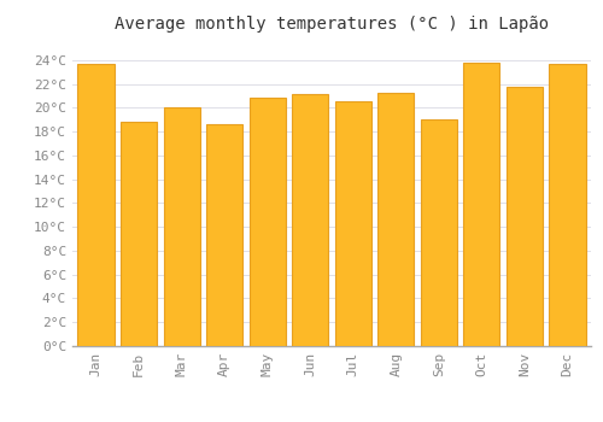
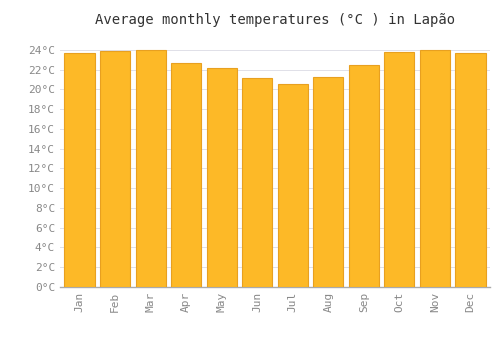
Feb: 18.8°C -> 23.9°C
Mar: 20.0°C -> 24.0°C
Apr: 18.6°C -> 22.7°C
May: 20.8°C -> 22.2°C
Sep: 19.0°C -> 22.5°C
Nov: 21.8°C -> 24.0°C
